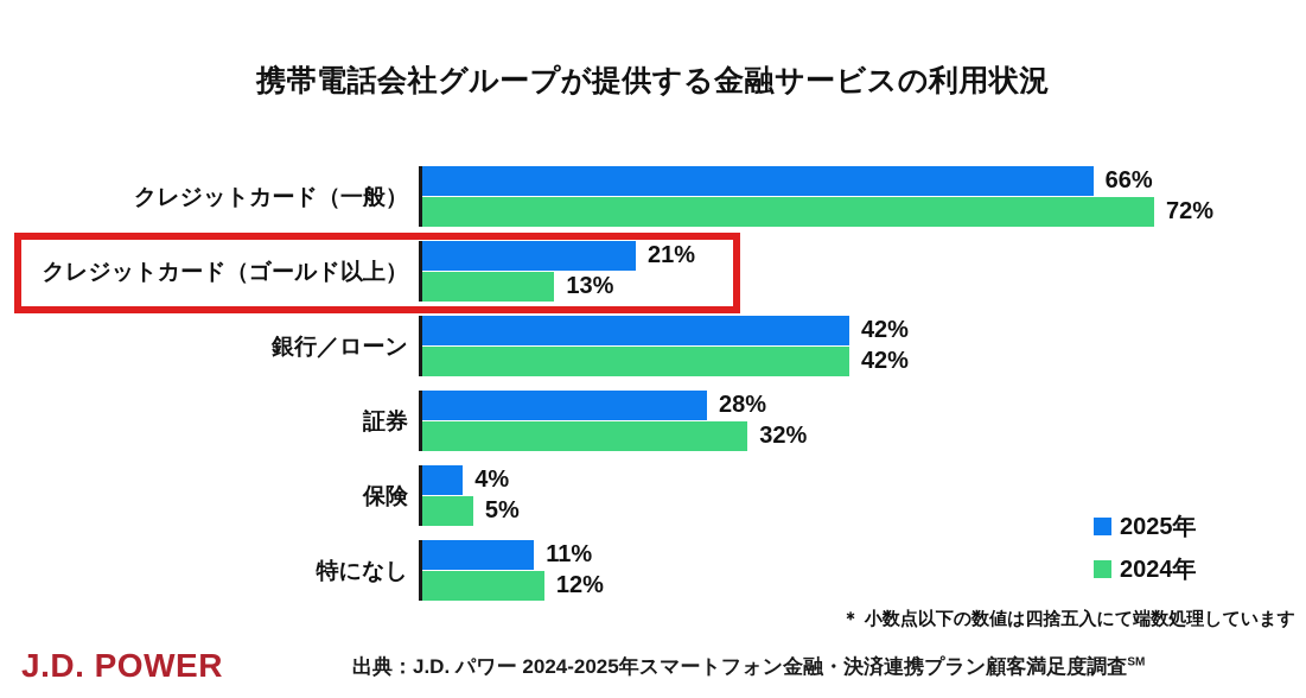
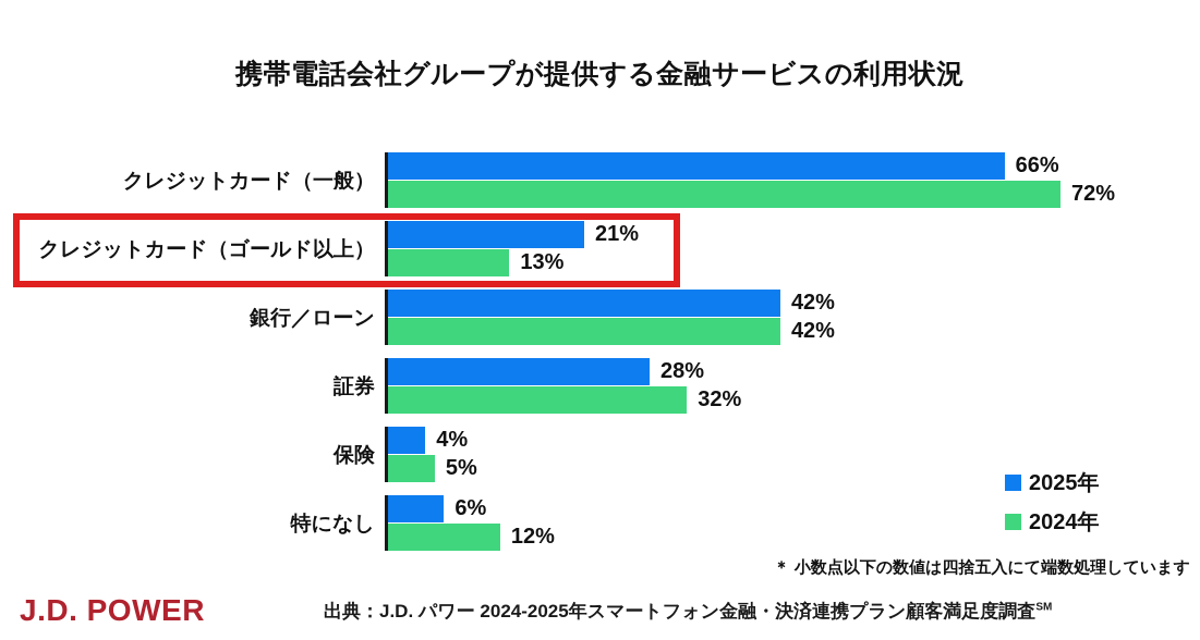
2025年/特になし: 11% -> 6%
